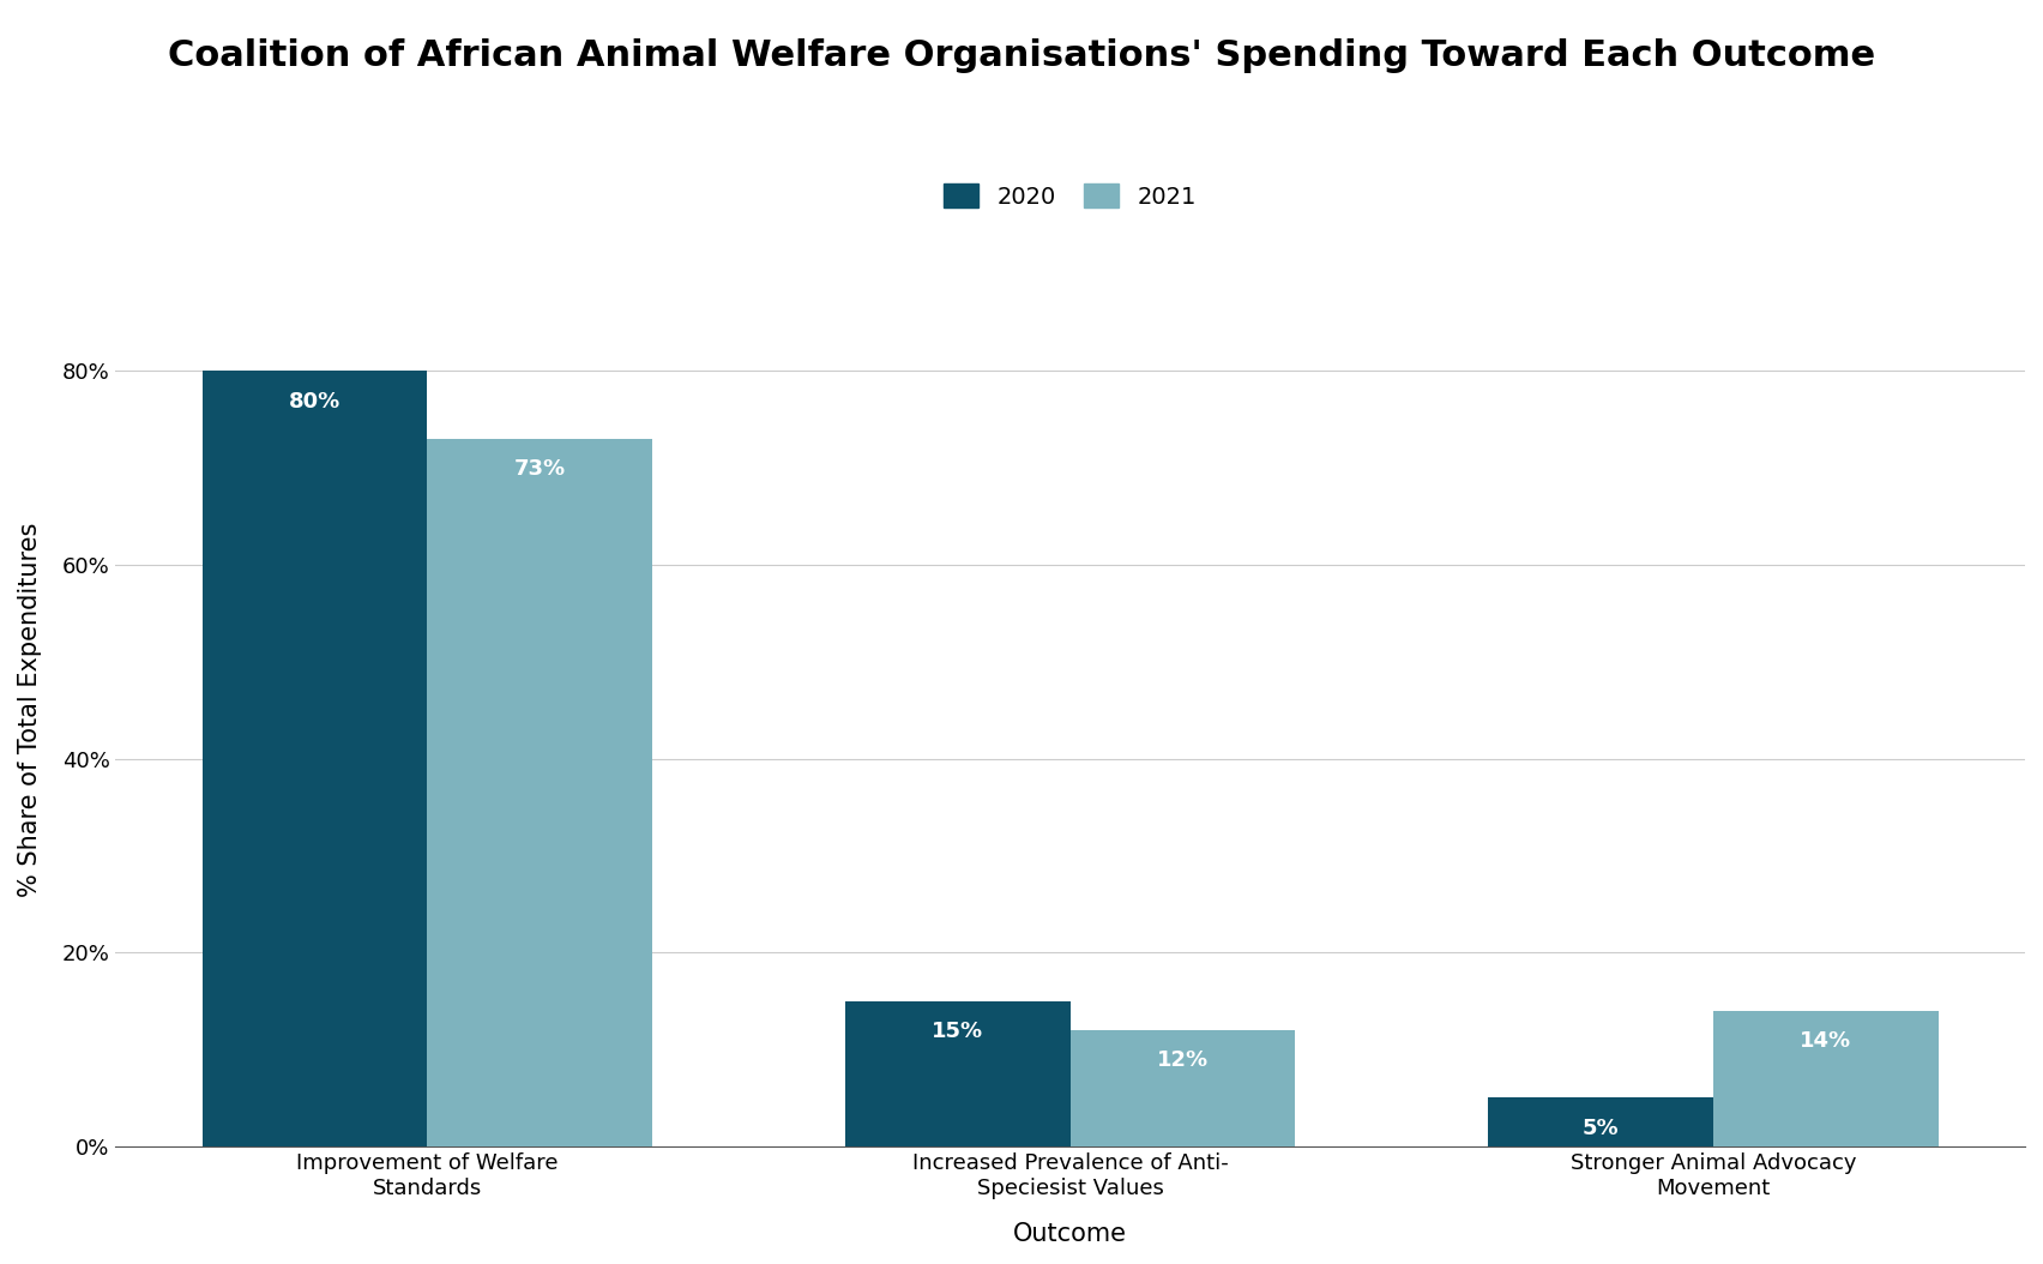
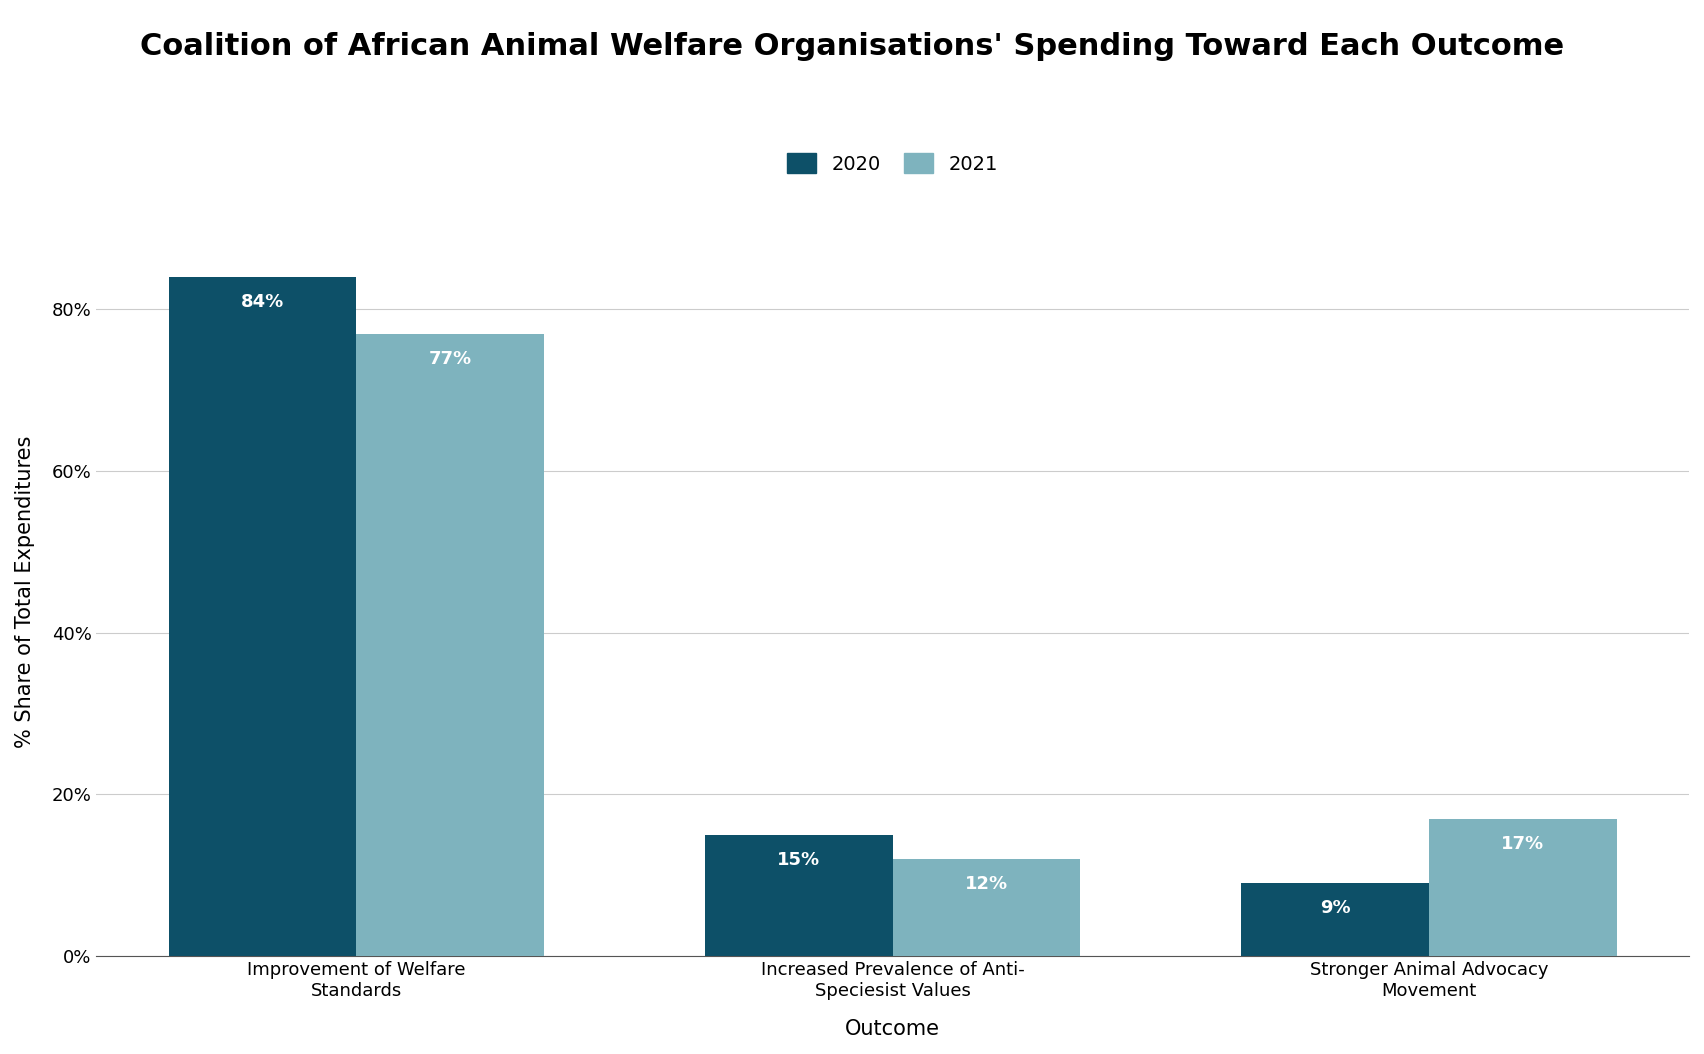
2020/Improvement of Welfare Standards: 80% -> 84%
2021/Improvement of Welfare Standards: 73% -> 77%
2020/Stronger Animal Advocacy Movement: 5% -> 9%
2021/Stronger Animal Advocacy Movement: 14% -> 17%
